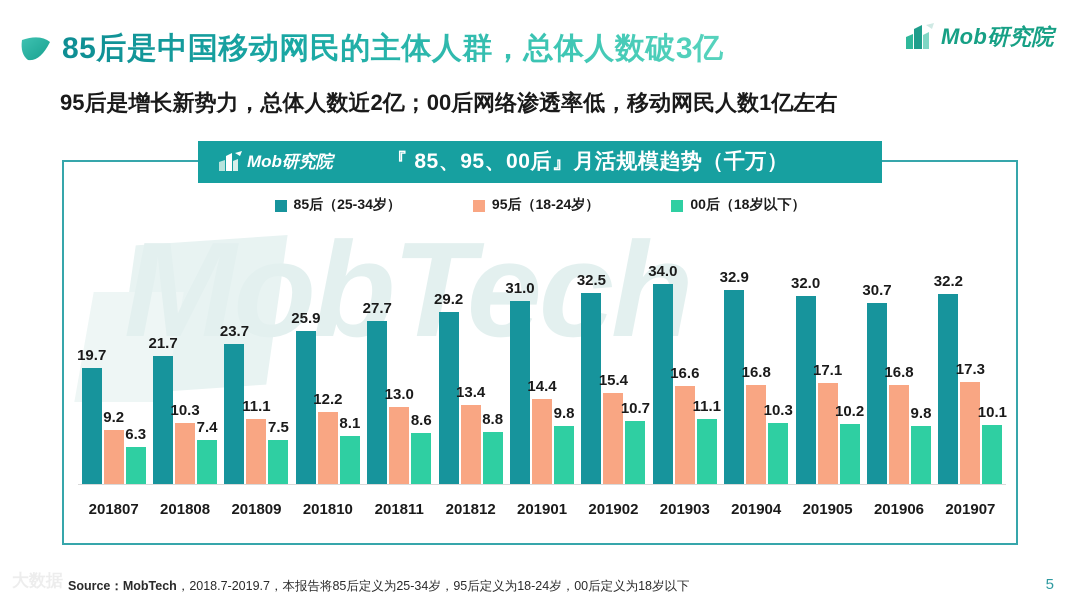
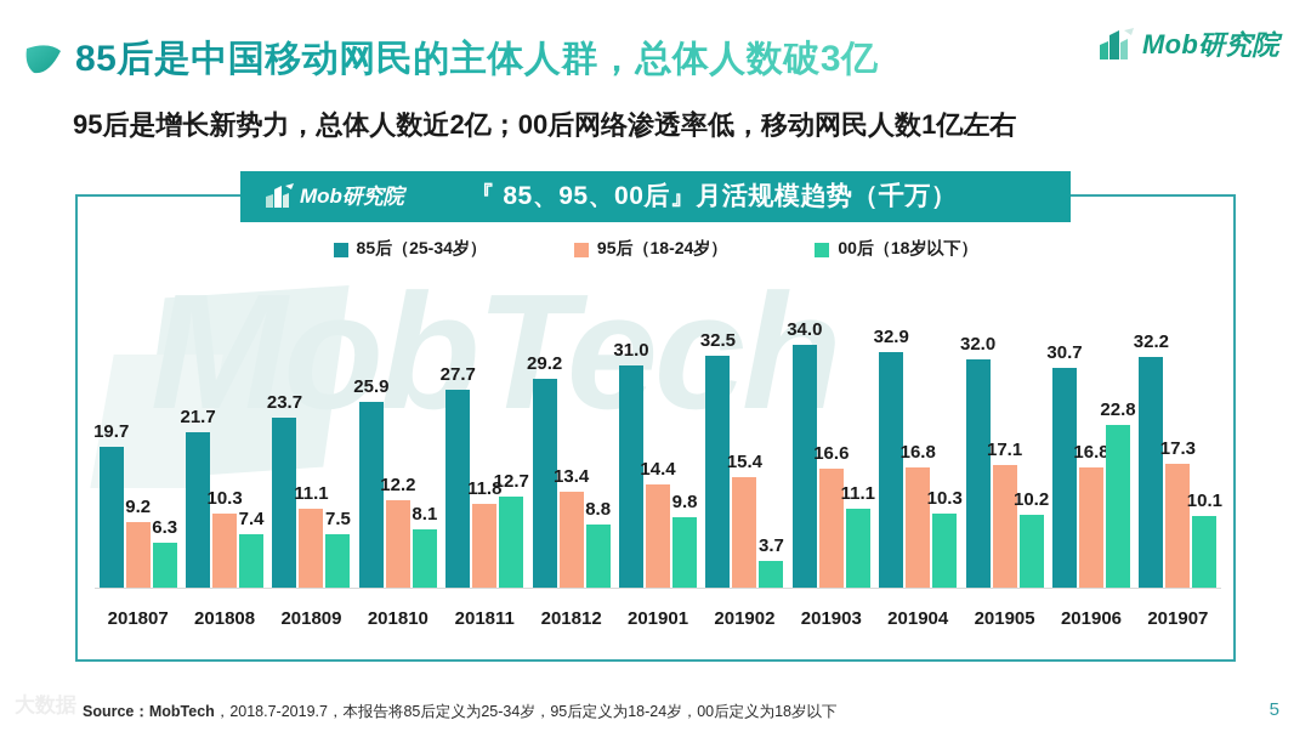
95后（18-24岁）/201811: 13.0 -> 11.8
00后（18岁以下）/201811: 8.6 -> 12.7
00后（18岁以下）/201902: 10.7 -> 3.7
00后（18岁以下）/201906: 9.8 -> 22.8
